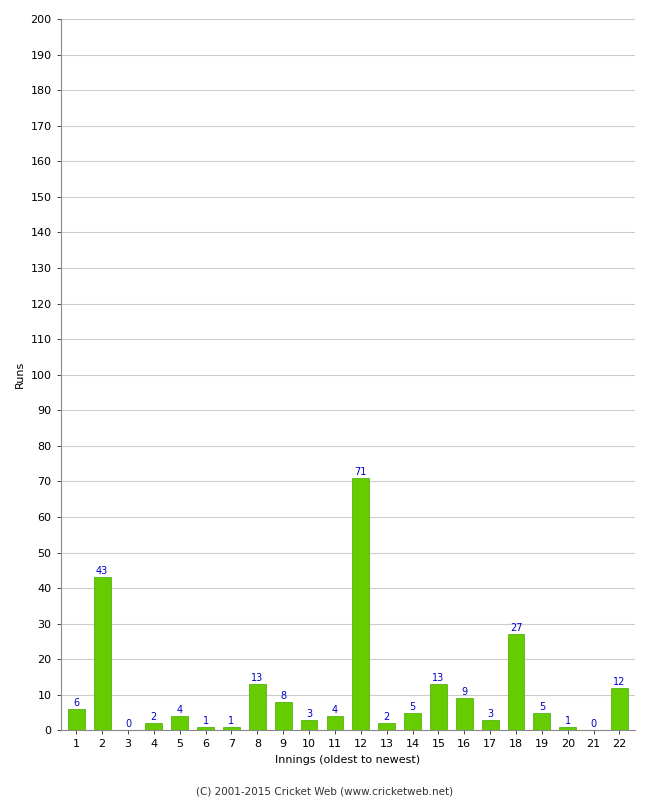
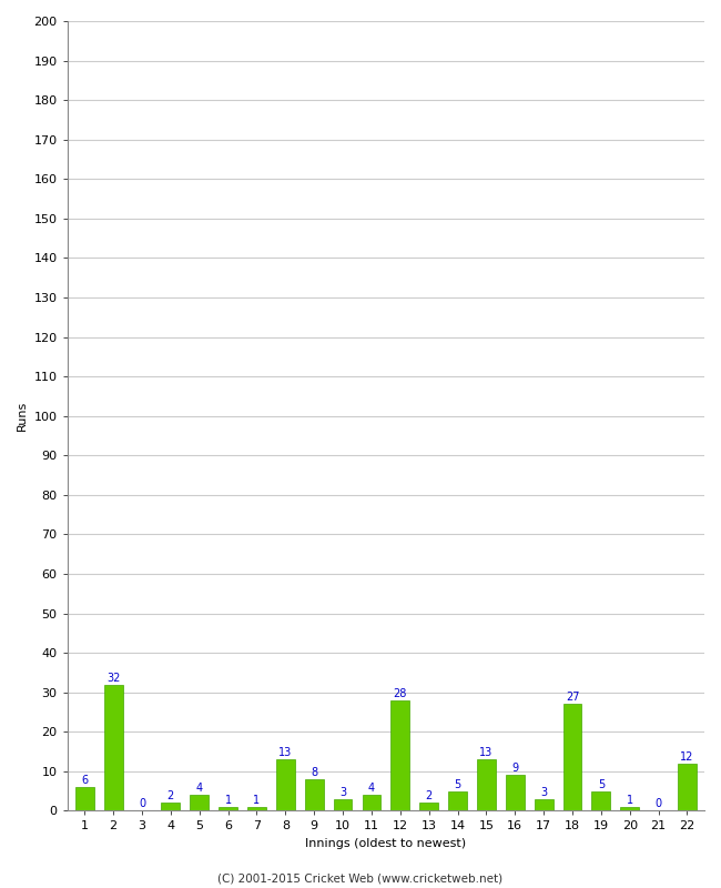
2: 43 -> 32
12: 71 -> 28
